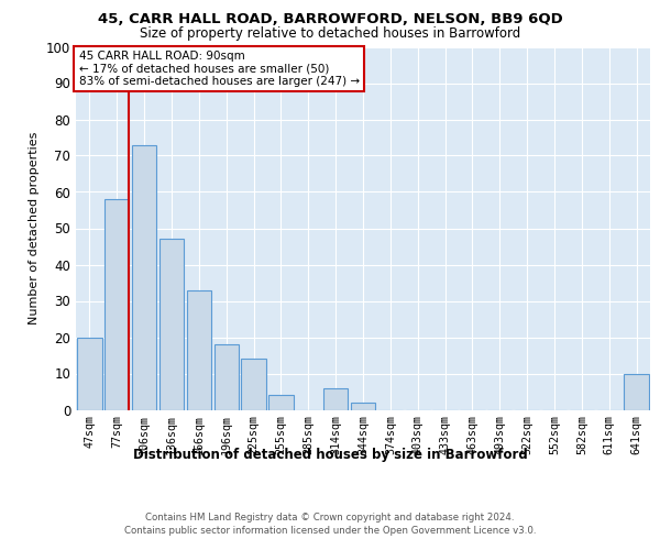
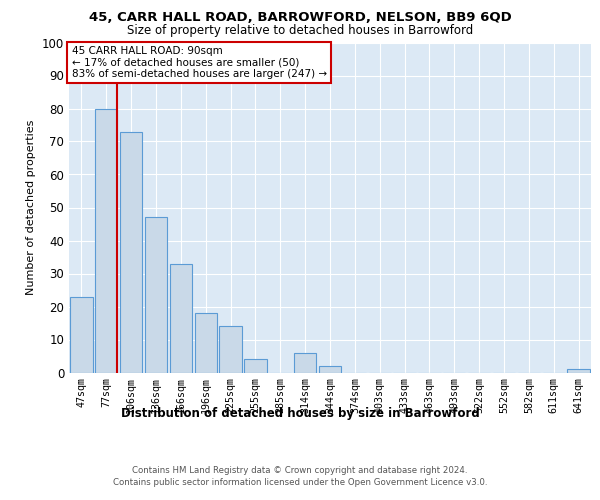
47sqm: 20 -> 23
77sqm: 58 -> 80
641sqm: 10 -> 1
